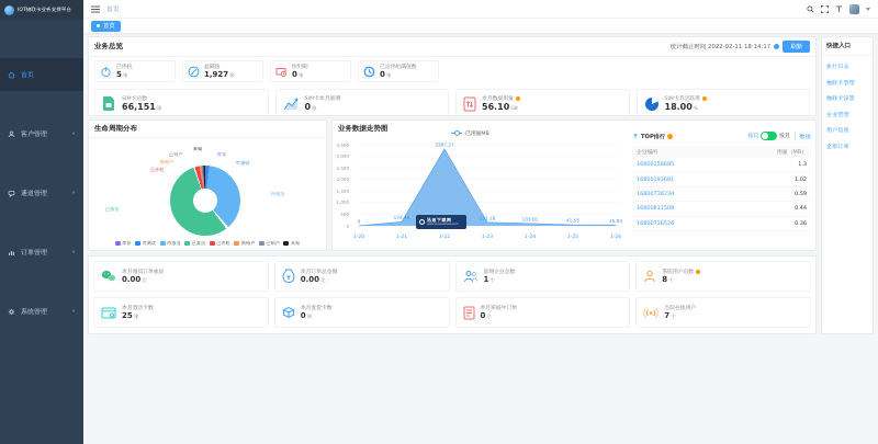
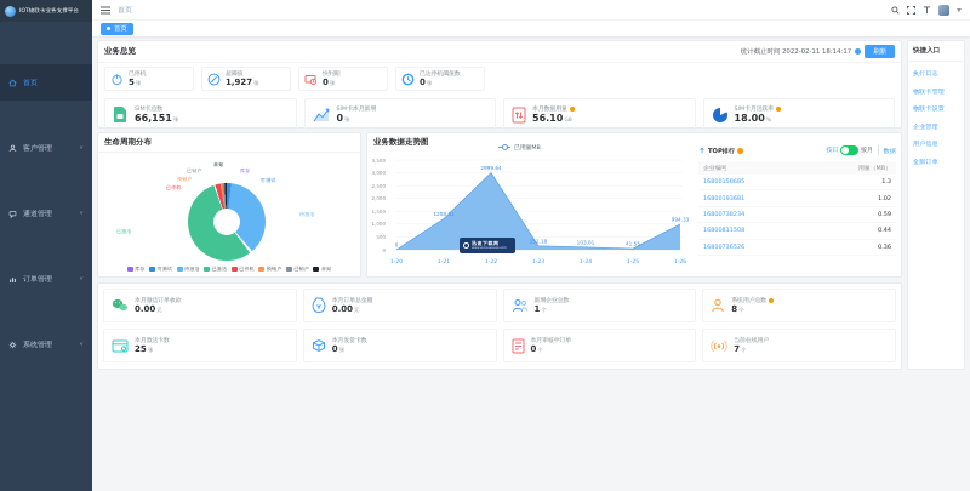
业务数据走势图/1-21: 174.45 -> 1208.31
业务数据走势图/1-22: 3307.27 -> 2999.64
业务数据走势图/1-26: 35.04 -> 994.33
